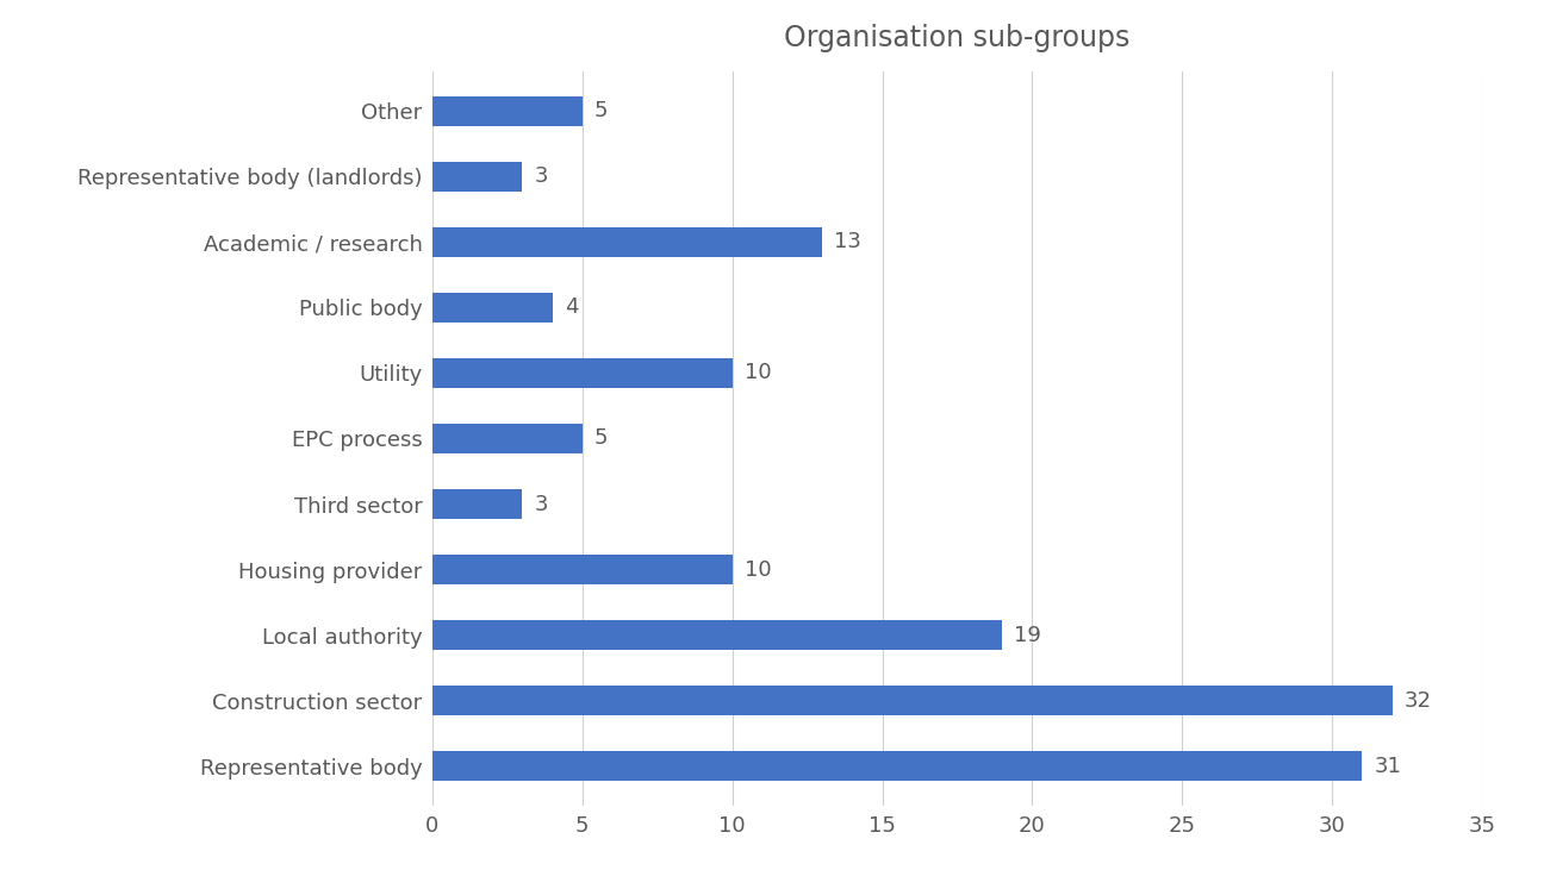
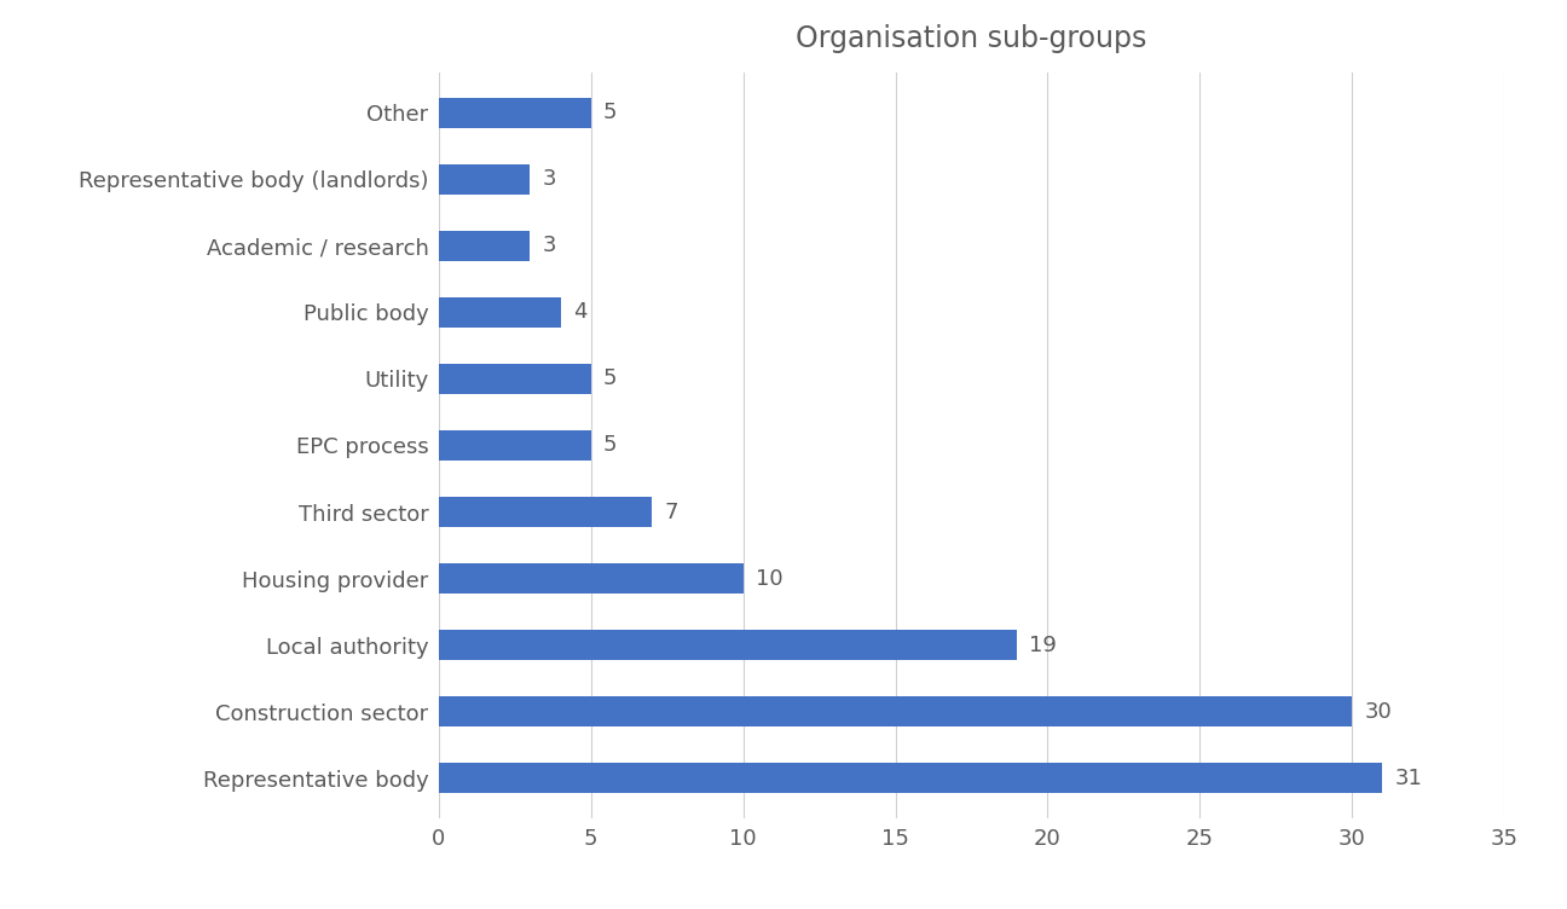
Academic / research: 13 -> 3
Utility: 10 -> 5
Third sector: 3 -> 7
Construction sector: 32 -> 30
